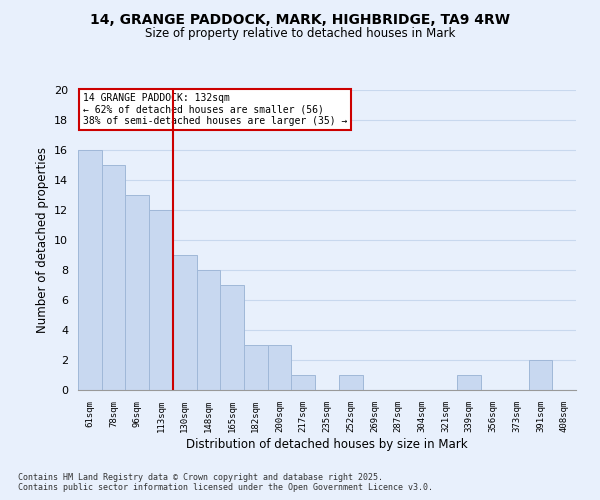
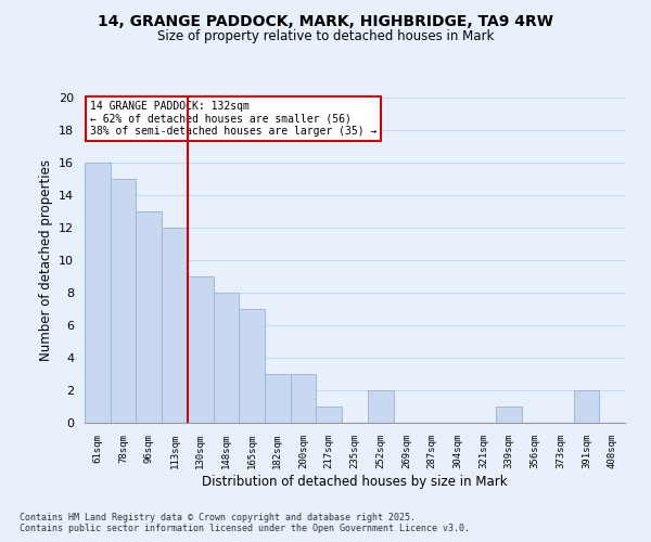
252sqm: 1 -> 2
